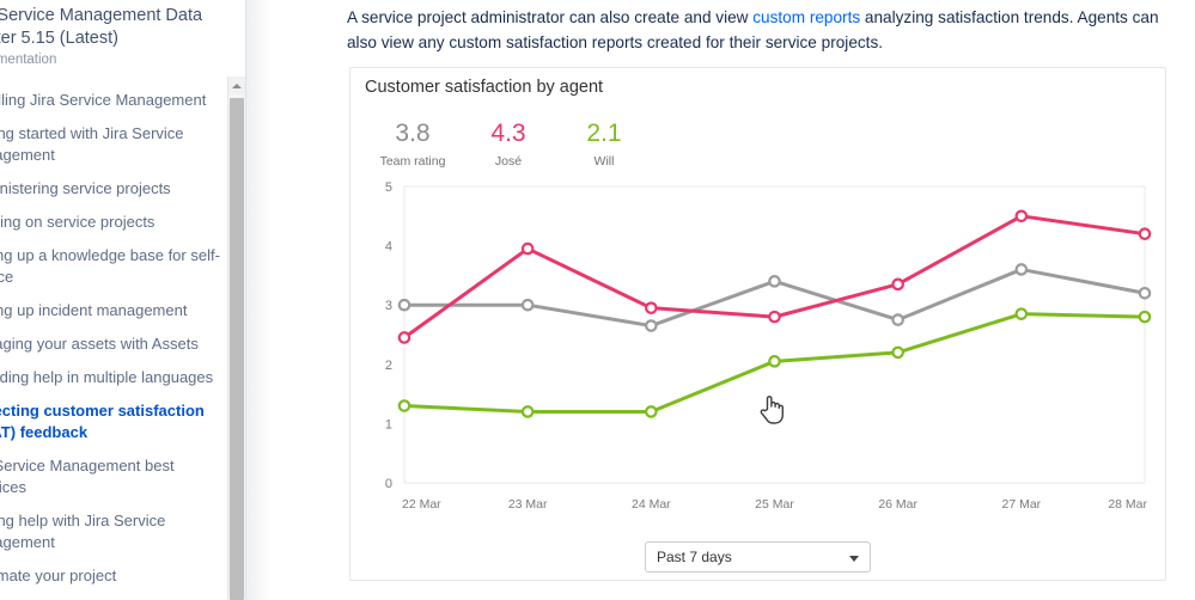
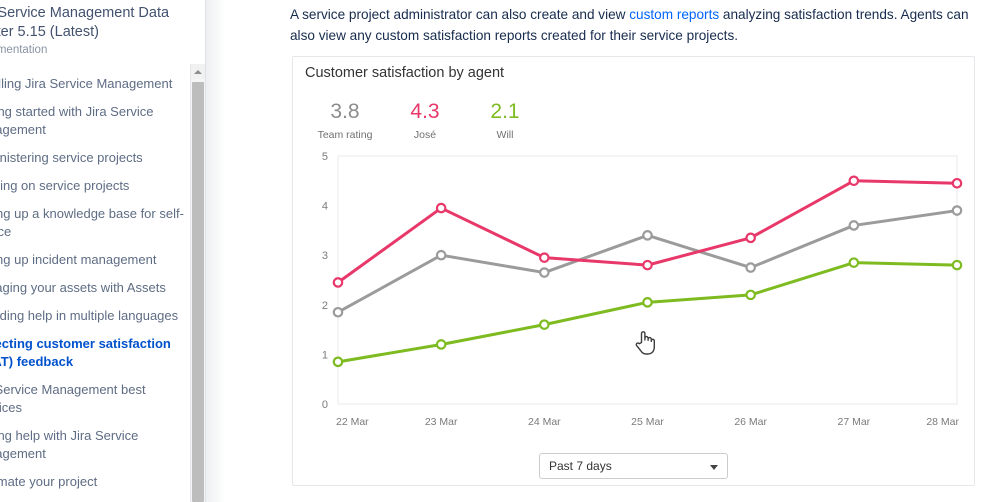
Team rating/22 Mar: 3.0 -> 1.9
Will/22 Mar: 1.3 -> 0.8
Will/24 Mar: 1.2 -> 1.6
José/28 Mar: 4.2 -> 4.5
Team rating/28 Mar: 3.2 -> 3.9
